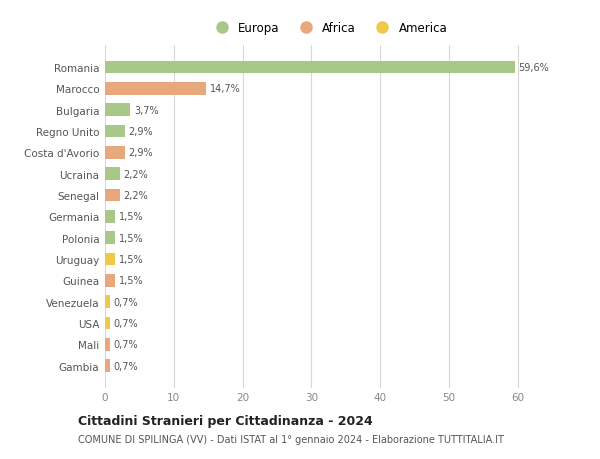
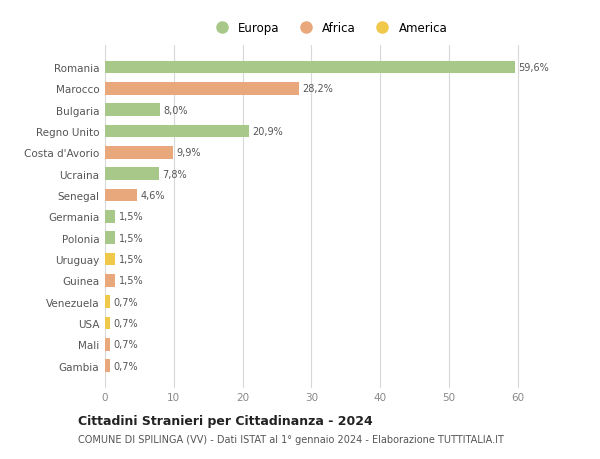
Marocco: 14,7% -> 28,2%
Bulgaria: 3,7% -> 8,0%
Regno Unito: 2,9% -> 20,9%
Costa d'Avorio: 2,9% -> 9,9%
Ucraina: 2,2% -> 7,8%
Senegal: 2,2% -> 4,6%
